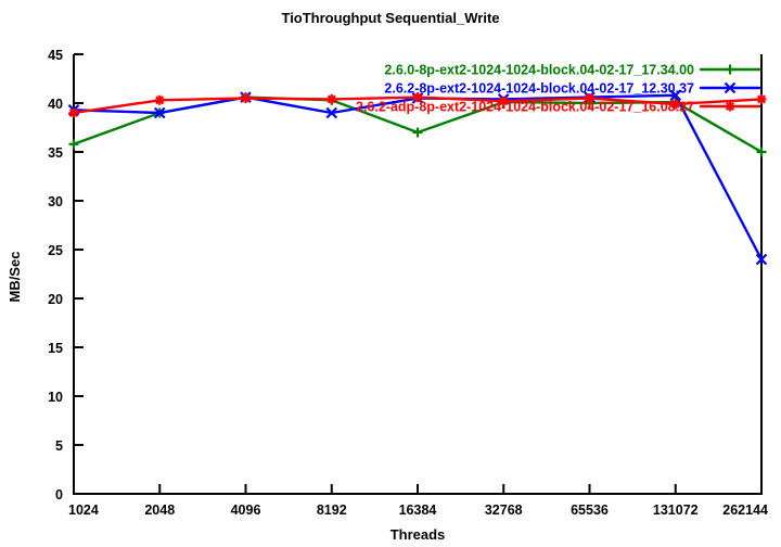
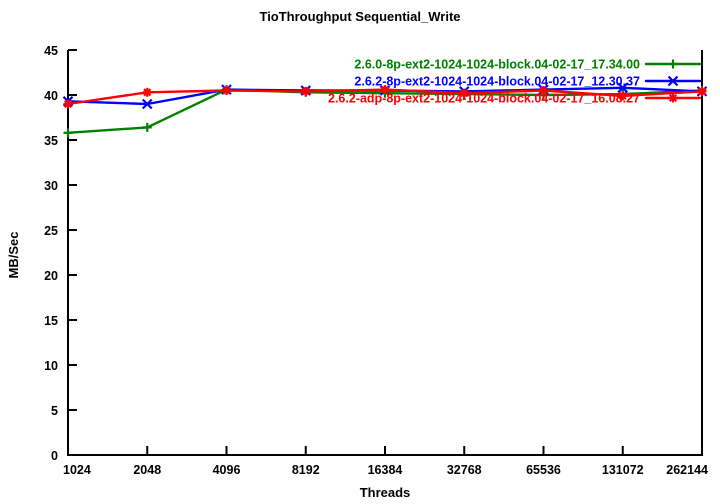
2.6.0-8p-ext2-1024-1024-block.04-02-17_17.34.00/2048: 39 -> 36
2.6.2-8p-ext2-1024-1024-block.04-02-17_12.30.37/8192: 39 -> 40
2.6.0-8p-ext2-1024-1024-block.04-02-17_17.34.00/16384: 37 -> 40
2.6.0-8p-ext2-1024-1024-block.04-02-17_17.34.00/262144: 35 -> 40
2.6.2-8p-ext2-1024-1024-block.04-02-17_12.30.37/262144: 24 -> 40
